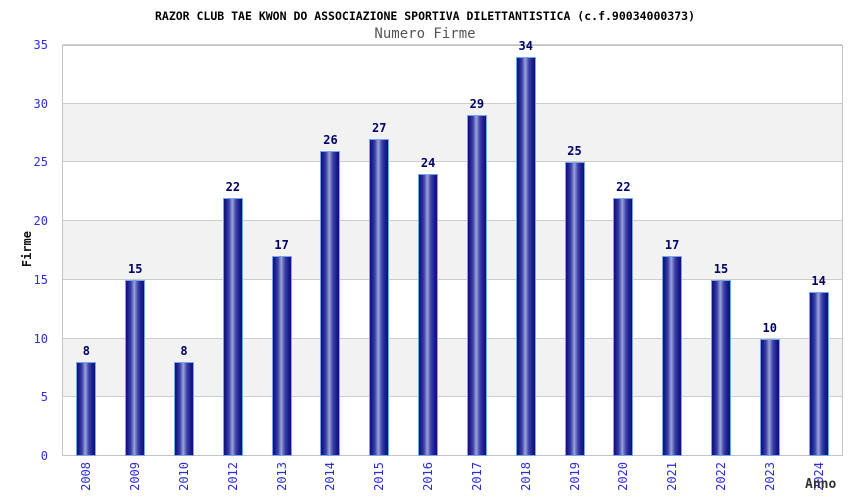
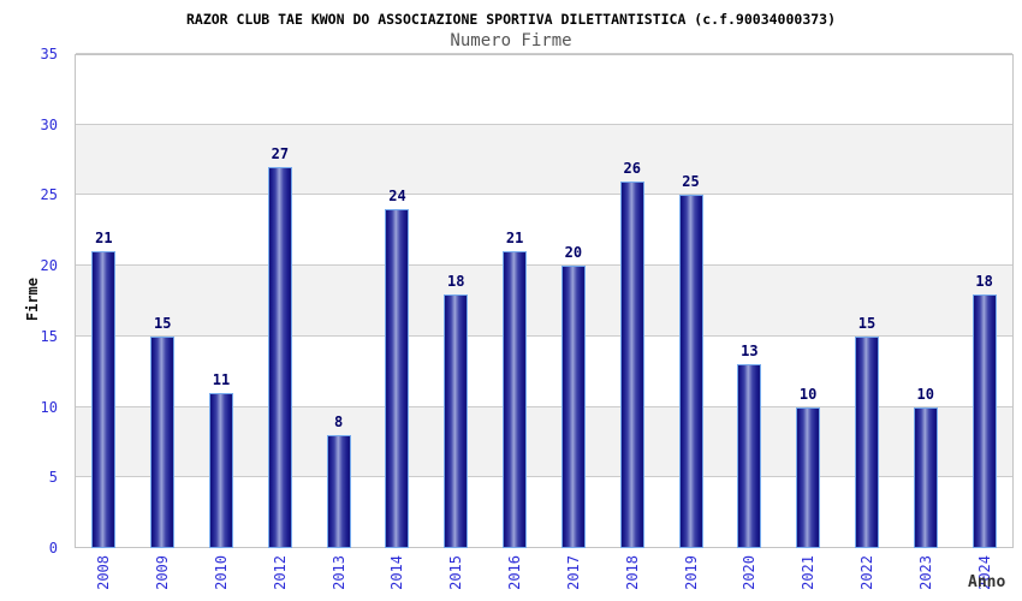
2008: 8 -> 21
2010: 8 -> 11
2012: 22 -> 27
2013: 17 -> 8
2014: 26 -> 24
2015: 27 -> 18
2016: 24 -> 21
2017: 29 -> 20
2018: 34 -> 26
2020: 22 -> 13
2021: 17 -> 10
2024: 14 -> 18
